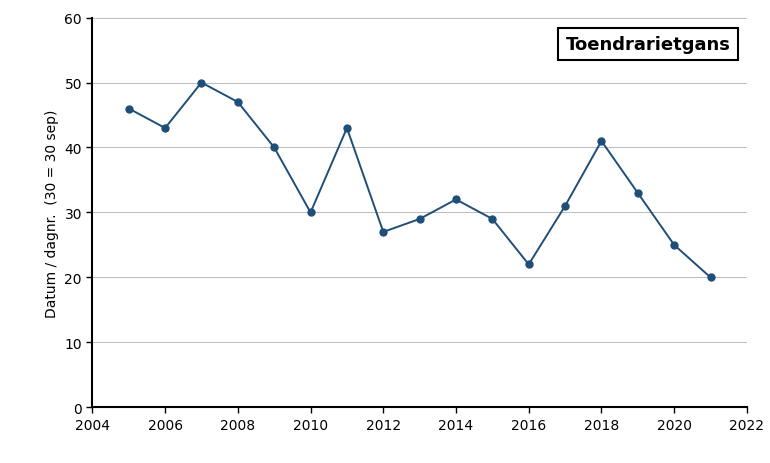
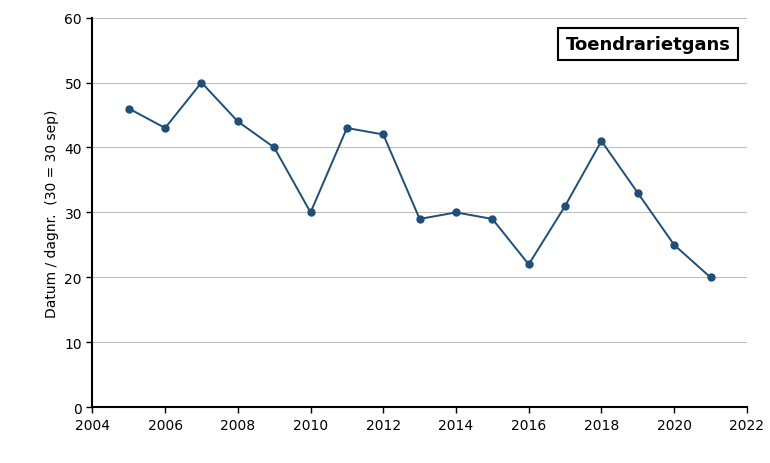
2008: 47 -> 44
2012: 27 -> 42
2014: 32 -> 30
